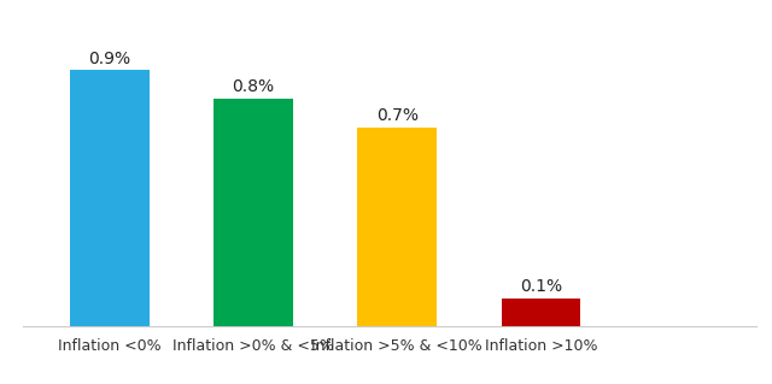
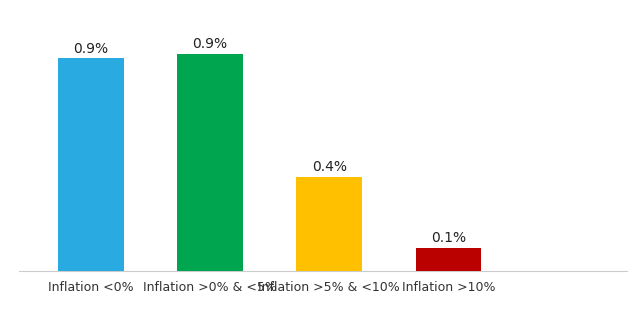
Inflation >0% & <5%: 0.8% -> 0.9%
Inflation >5% & <10%: 0.7% -> 0.4%
